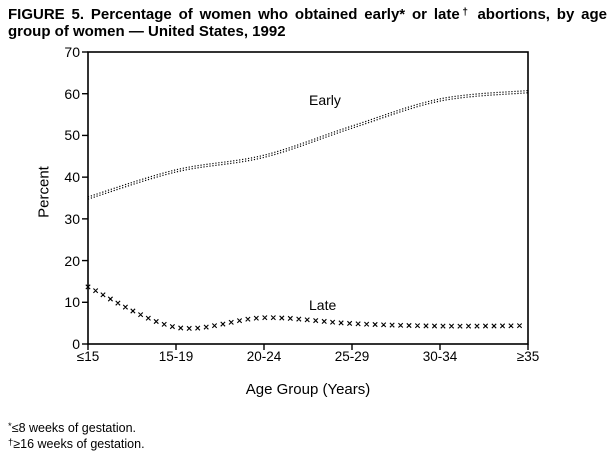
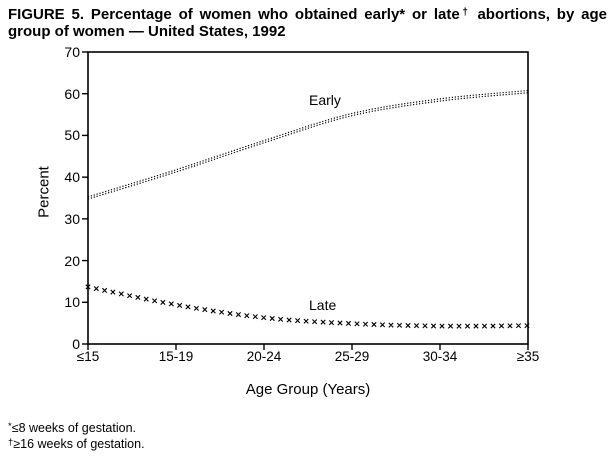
Late/15-19: 4 -> 9
Early/20-24: 45 -> 48
Early/25-29: 52 -> 55
